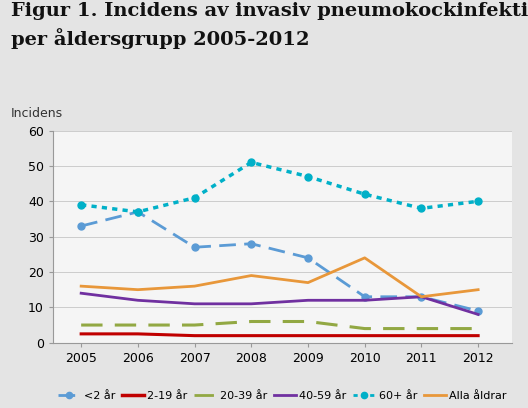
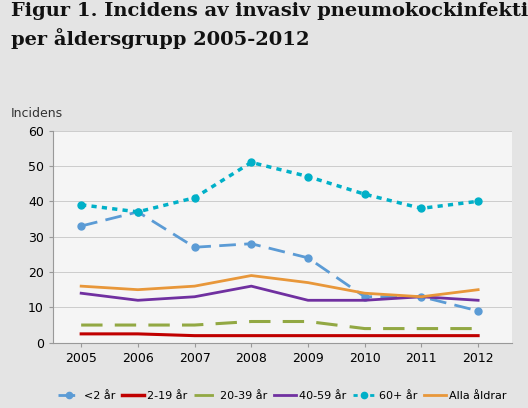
40-59 år/2007: 11 -> 13
40-59 år/2008: 11 -> 16
Alla åldrar/2010: 24 -> 14
40-59 år/2012: 8 -> 12
